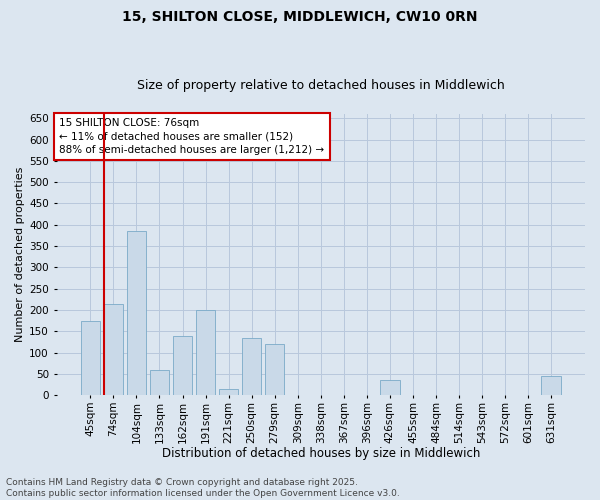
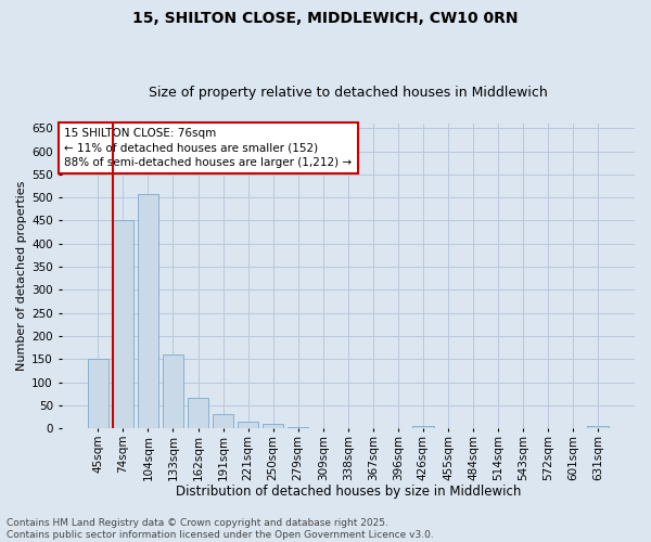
45sqm: 175 -> 150
74sqm: 215 -> 452
104sqm: 385 -> 507
133sqm: 60 -> 160
162sqm: 140 -> 67
191sqm: 200 -> 30
250sqm: 135 -> 9
279sqm: 120 -> 3
426sqm: 35 -> 5
631sqm: 45 -> 5
